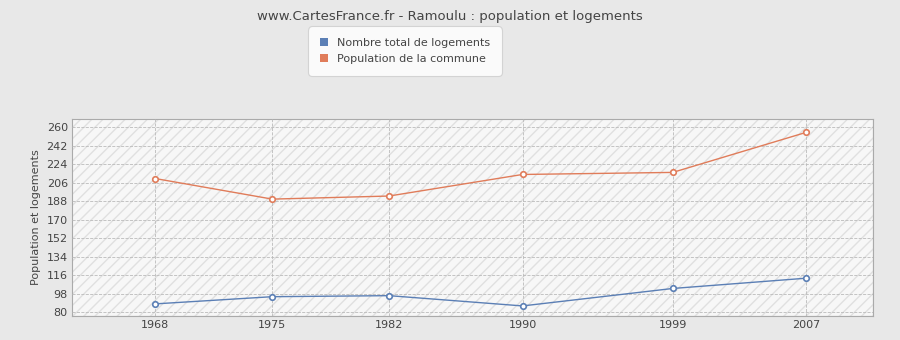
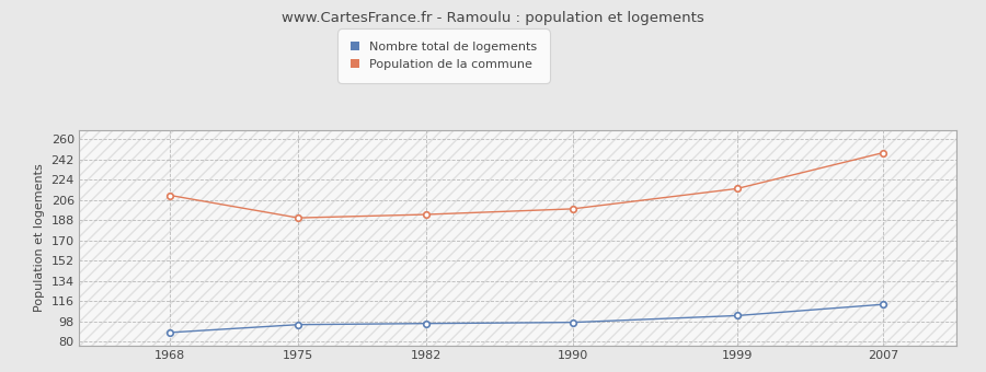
Nombre total de logements/1990: 86 -> 97
Population de la commune/1990: 214 -> 198
Population de la commune/2007: 255 -> 248
